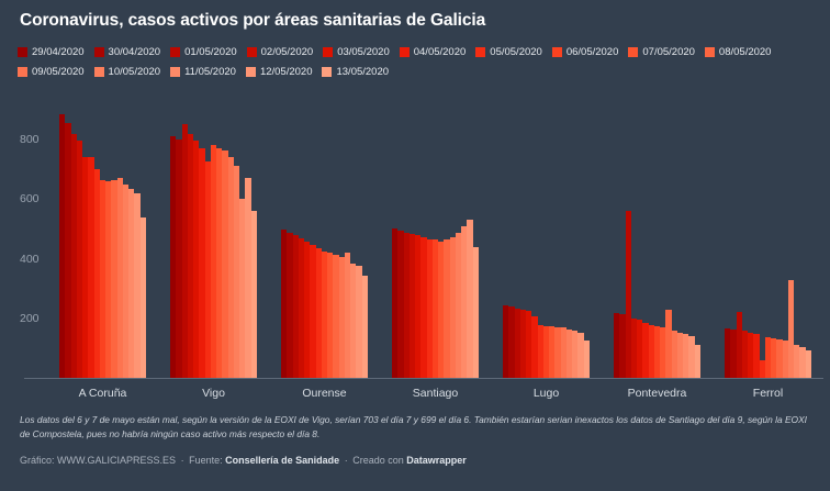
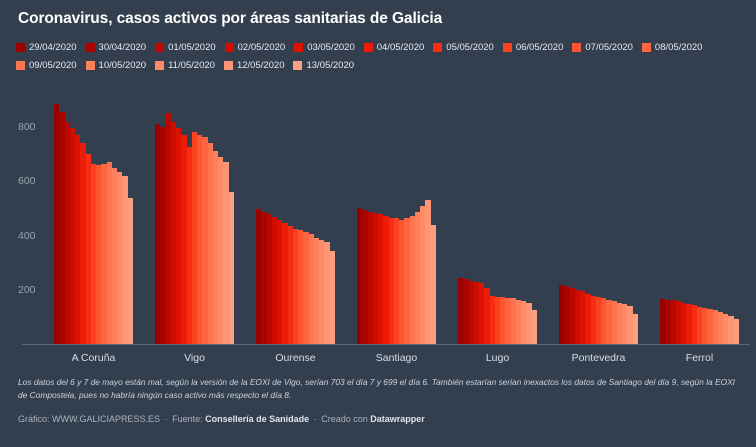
03/05/2020/A Coruña: 740 -> 770
11/05/2020/Vigo: 600 -> 690
10/05/2020/Ourense: 420 -> 390
01/05/2020/Pontevedra: 560 -> 210
08/05/2020/Pontevedra: 230 -> 160
01/05/2020/Ferrol: 220 -> 160
05/05/2020/Ferrol: 60 -> 140
10/05/2020/Ferrol: 330 -> 120
